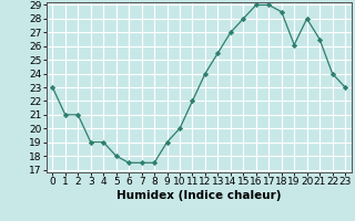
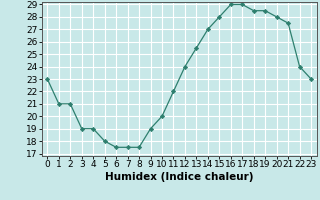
19: 26.1 -> 28.5
21: 26.5 -> 27.5
